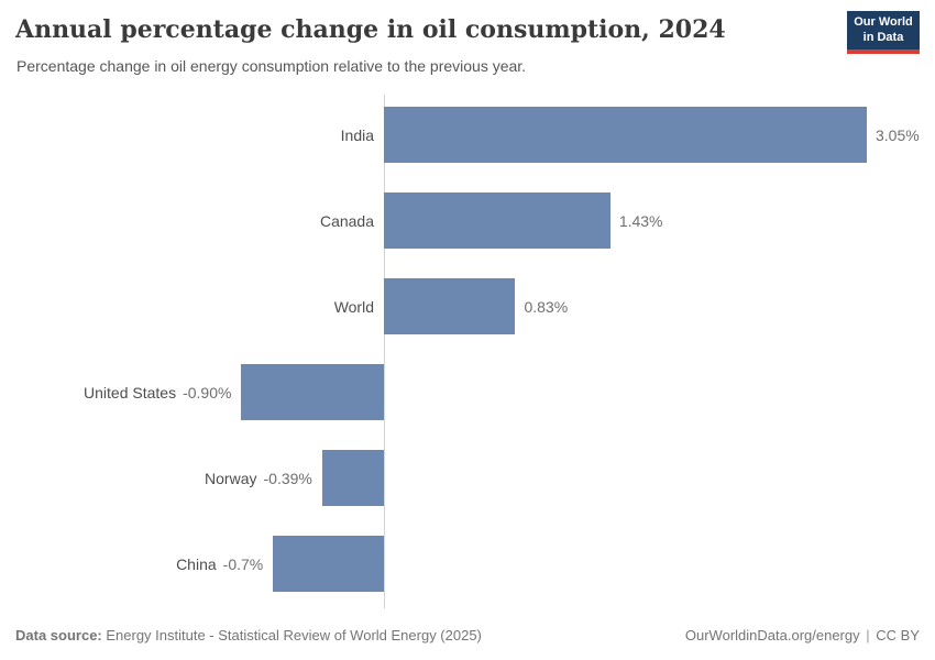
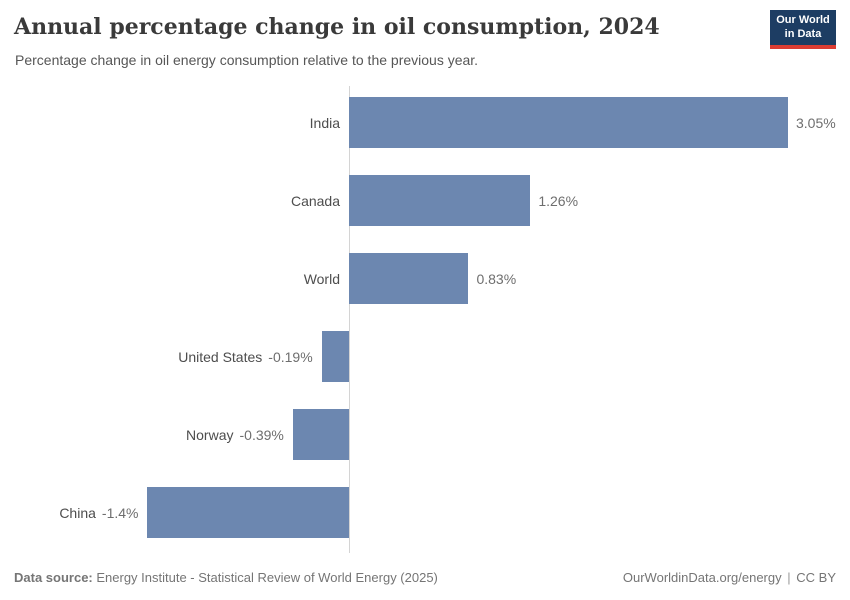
Canada: 1.43% -> 1.26%
United States: -0.90% -> -0.19%
China: -0.7% -> -1.4%
